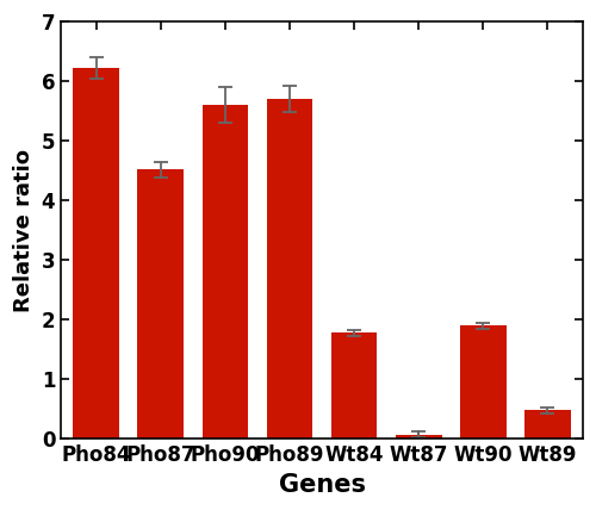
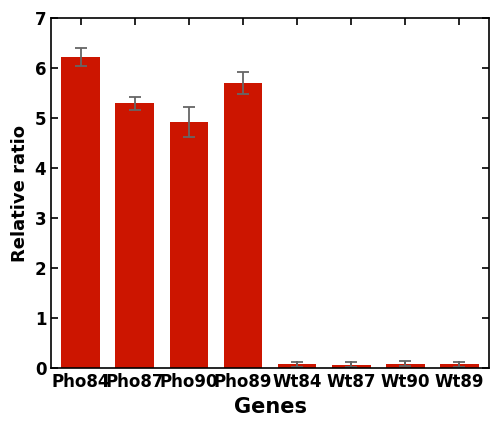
Pho87: 4.52 -> 5.30
Pho90: 5.60 -> 4.93
Wt84: 1.78 -> 0.08
Wt90: 1.90 -> 0.09
Wt89: 0.48 -> 0.08
